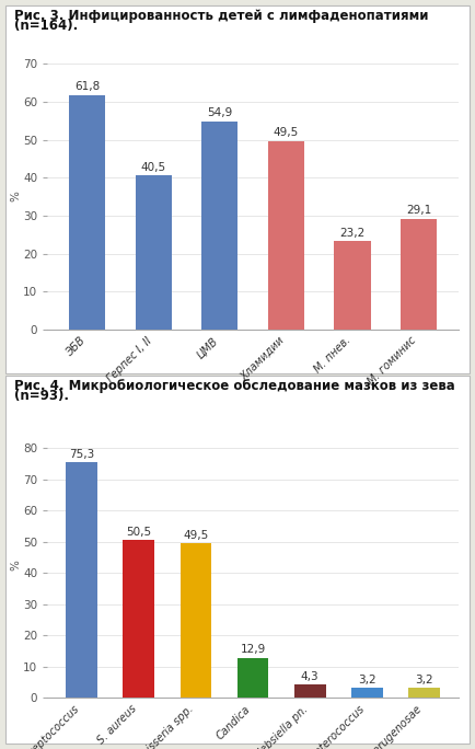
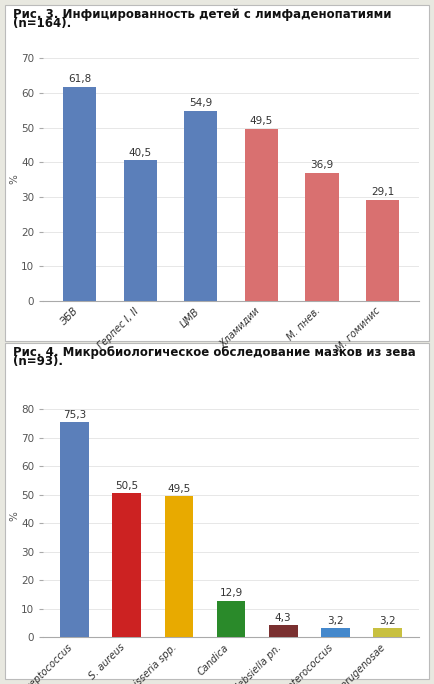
М. пнев.: 23,2 -> 36,9
